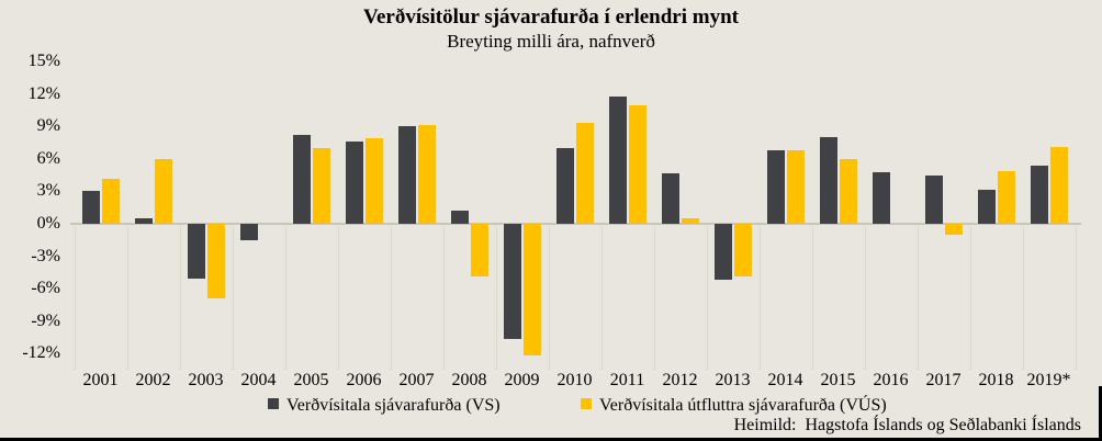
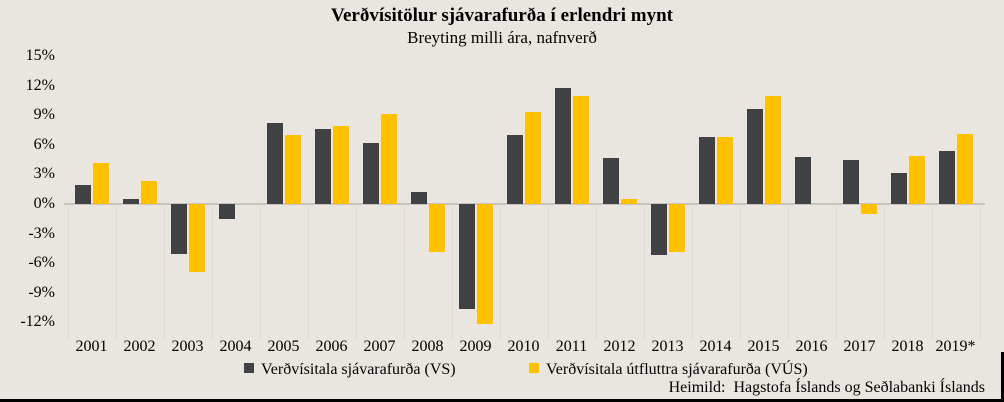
Verðvísitala sjávarafurða (VS)/2001: 3% -> 2%
Verðvísitala útfluttra sjávarafurða (VÚS)/2002: 6% -> 2%
Verðvísitala sjávarafurða (VS)/2007: 9% -> 6%
Verðvísitala sjávarafurða (VS)/2015: 8% -> 10%
Verðvísitala útfluttra sjávarafurða (VÚS)/2015: 6% -> 11%
